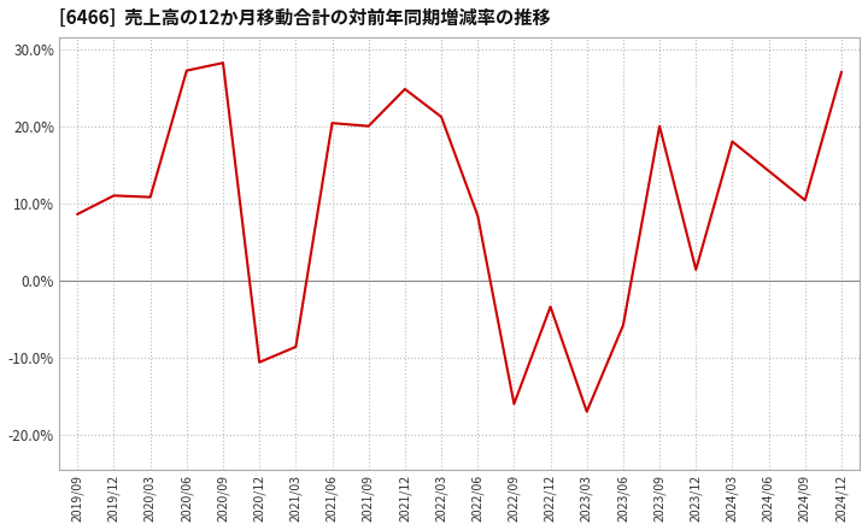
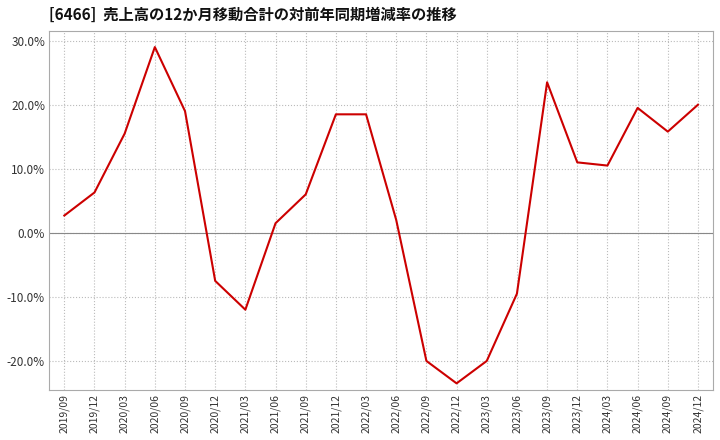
2019/09: 8.6% -> 2.7%
2019/12: 11.0% -> 6.3%
2020/03: 10.8% -> 15.5%
2020/06: 27.2% -> 29.0%
2020/09: 28.2% -> 19.0%
2020/12: -10.6% -> -7.5%
2021/03: -8.6% -> -12.0%
2021/06: 20.4% -> 1.5%
2021/09: 20.0% -> 6.0%
2021/12: 24.8% -> 18.5%
2022/03: 21.2% -> 18.5%
2022/06: 8.4% -> 2.0%
2022/09: -16.0% -> -20.0%
2022/12: -3.4% -> -23.5%
2023/03: -17.0% -> -20.0%
2023/06: -5.8% -> -9.5%
2023/09: 20.0% -> 23.5%
2023/12: 1.4% -> 11.0%
2024/03: 18.0% -> 10.5%
2024/06: 14.2% -> 19.5%
2024/09: 10.4% -> 15.8%
2024/12: 27.0% -> 20.0%
